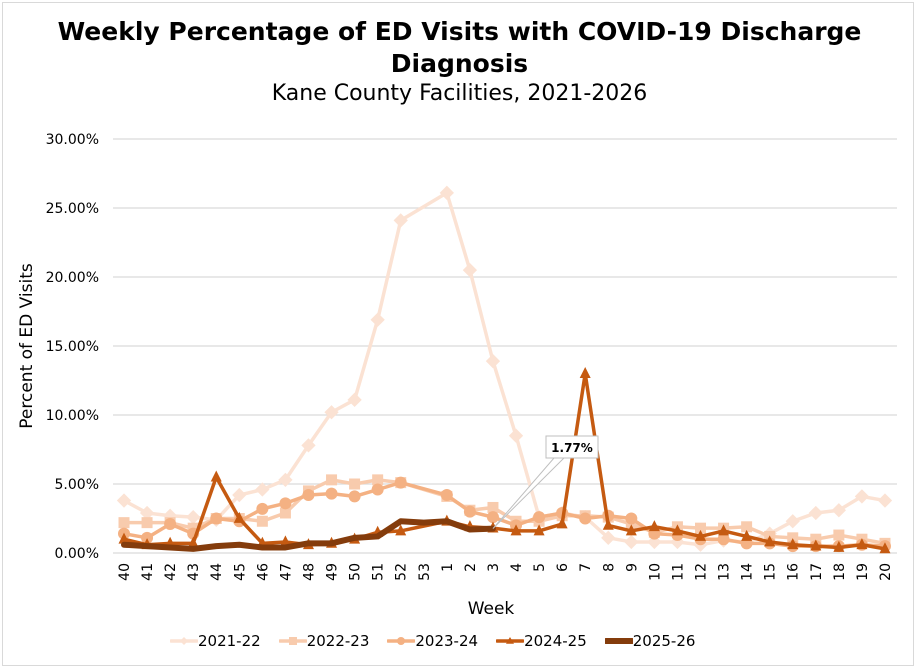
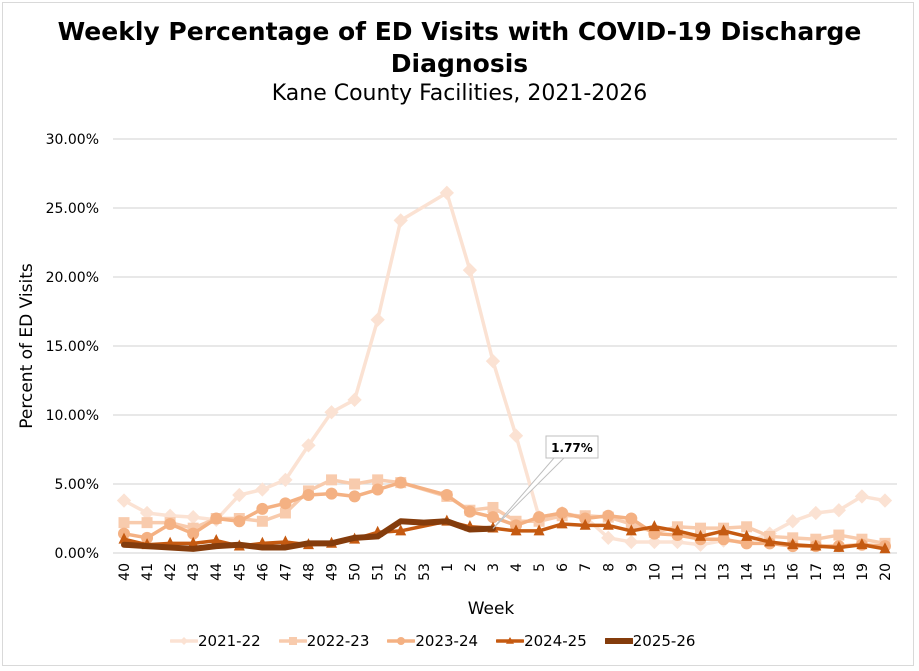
2024-25/44: 5.5% -> 0.9%
2024-25/45: 2.5% -> 0.5%
2024-25/7: 13.0% -> 2.0%
